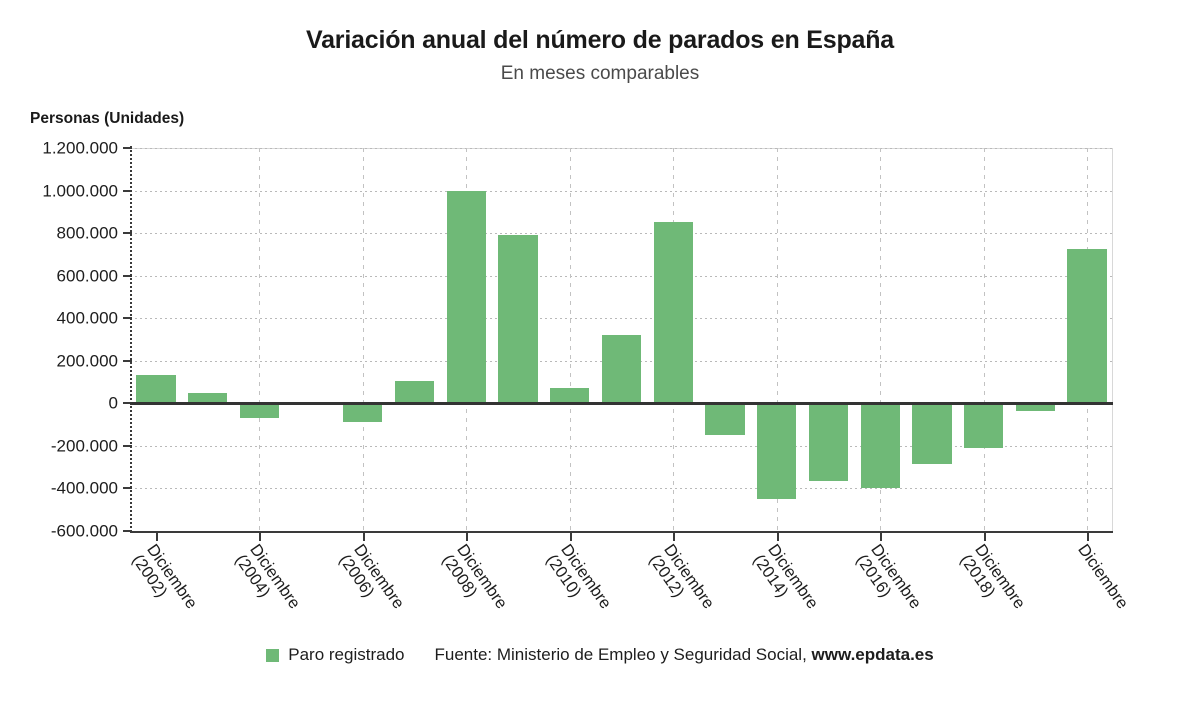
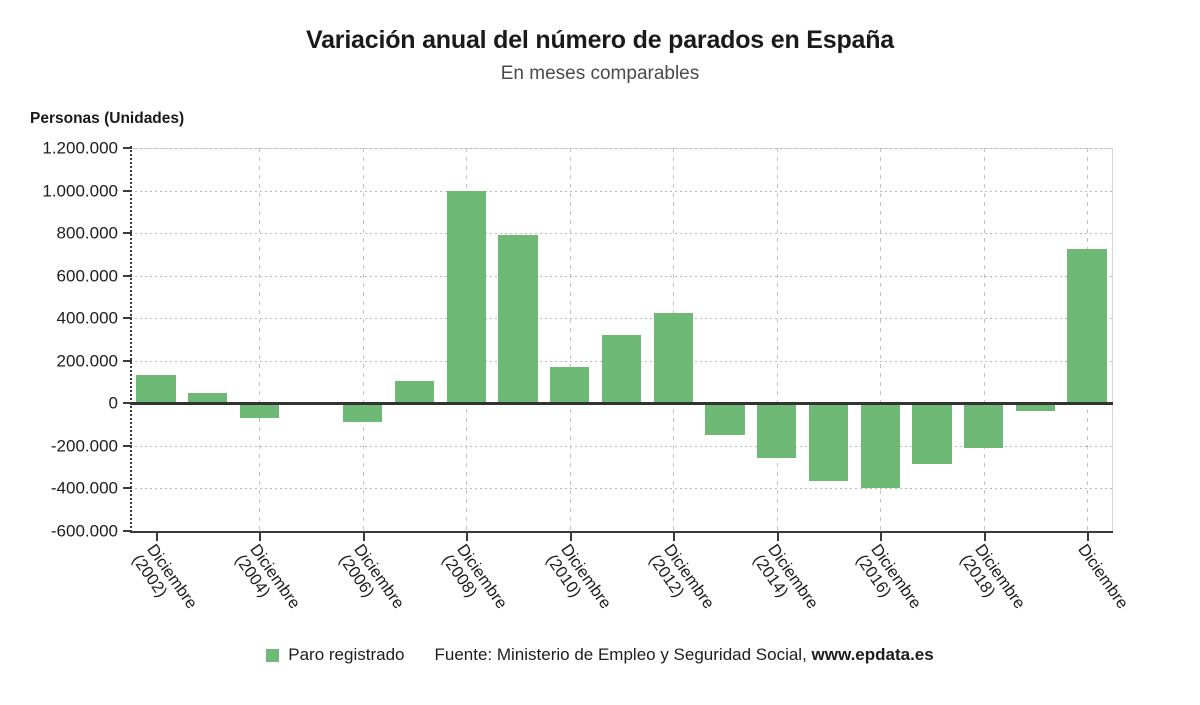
Diciembre (2010): 70000 -> 170000
Diciembre (2012): 850000 -> 420000
Diciembre (2014): -450000 -> -260000
